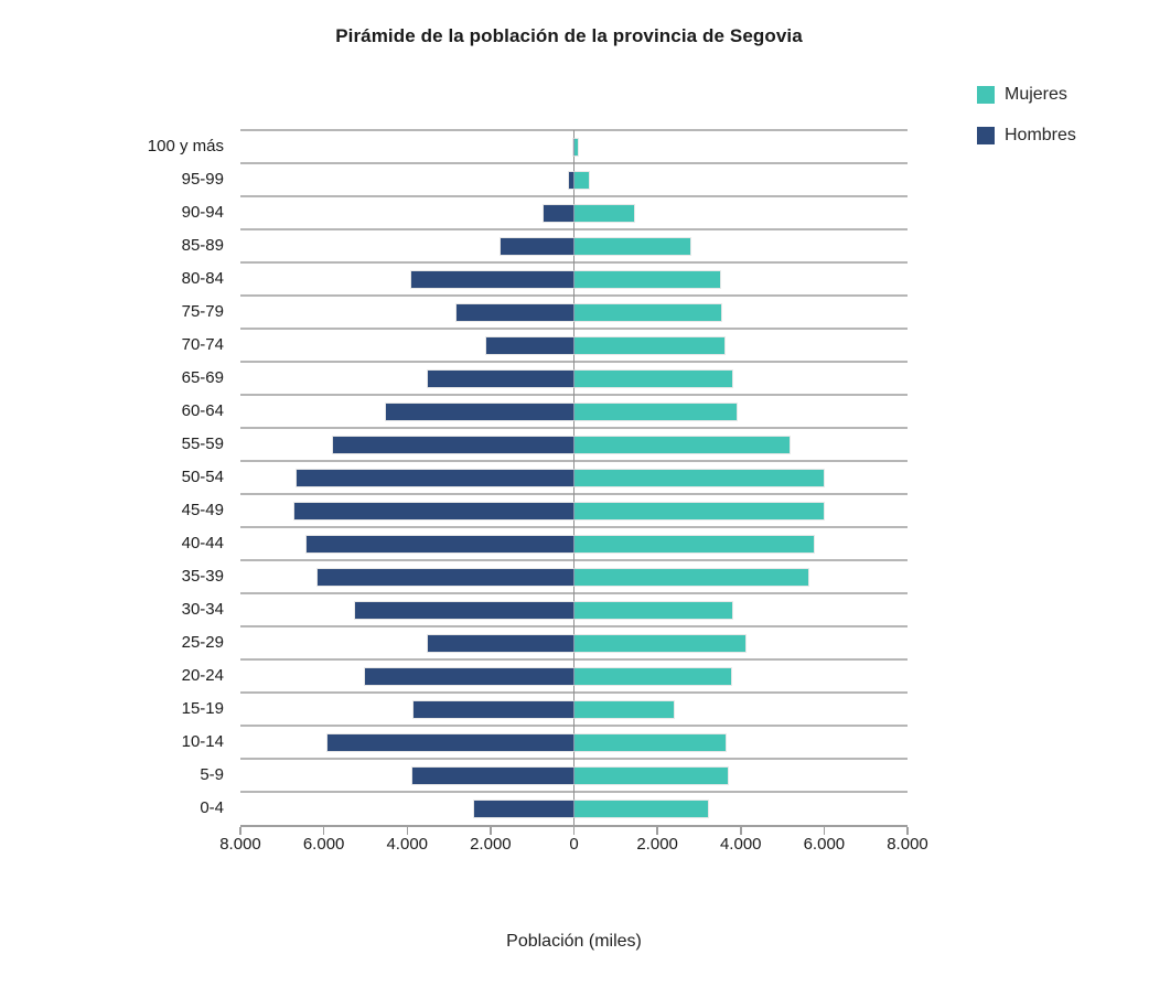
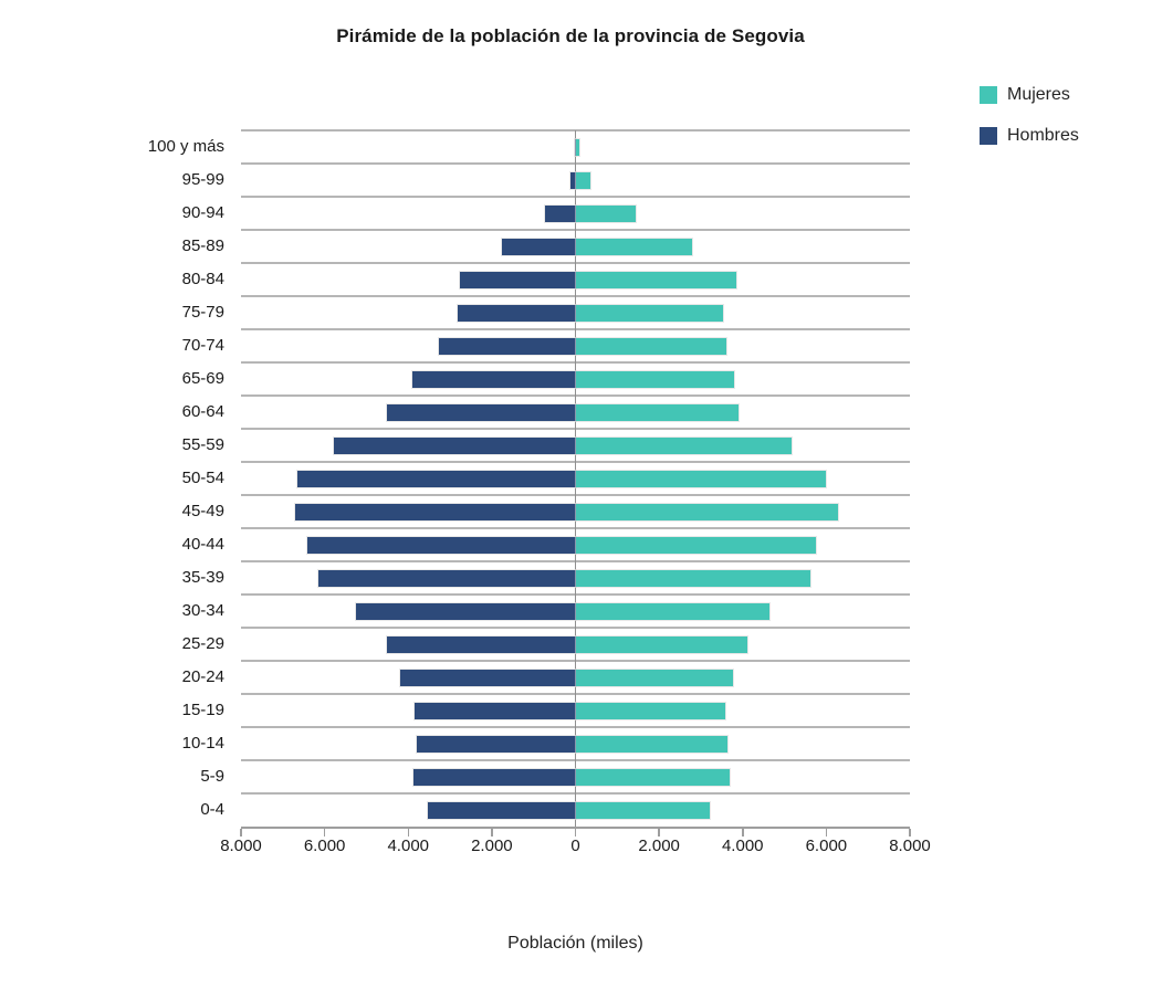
Hombres/80-84: 3900 -> 2800
Mujeres/80-84: 3500 -> 3900
Hombres/70-74: 2100 -> 3300
Hombres/65-69: 3500 -> 3900
Mujeres/45-49: 6000 -> 6300
Mujeres/30-34: 3800 -> 4600
Hombres/25-29: 3500 -> 4500
Hombres/20-24: 5000 -> 4200
Mujeres/15-19: 2400 -> 3600
Hombres/10-14: 5900 -> 3800
Hombres/0-4: 2400 -> 3500
